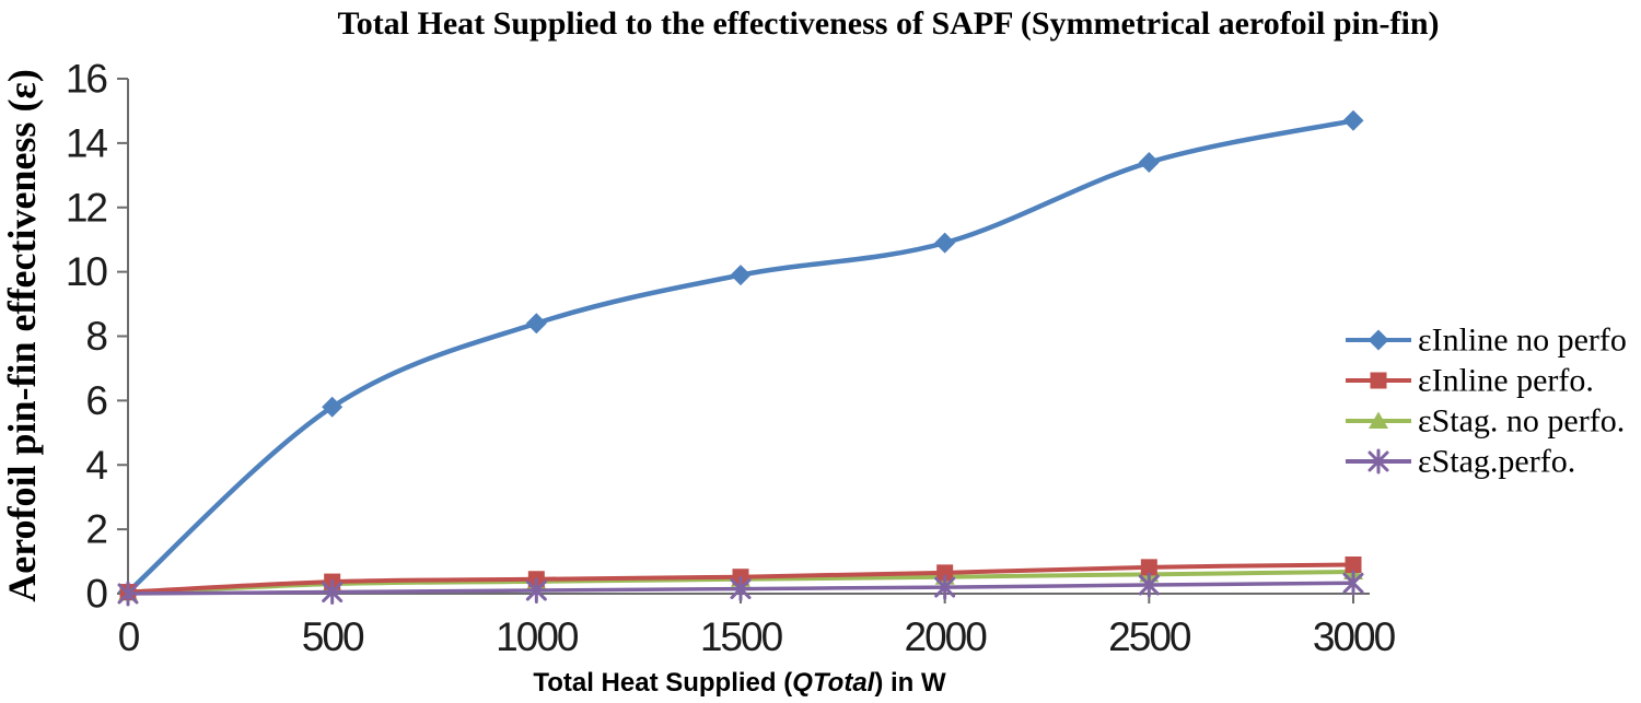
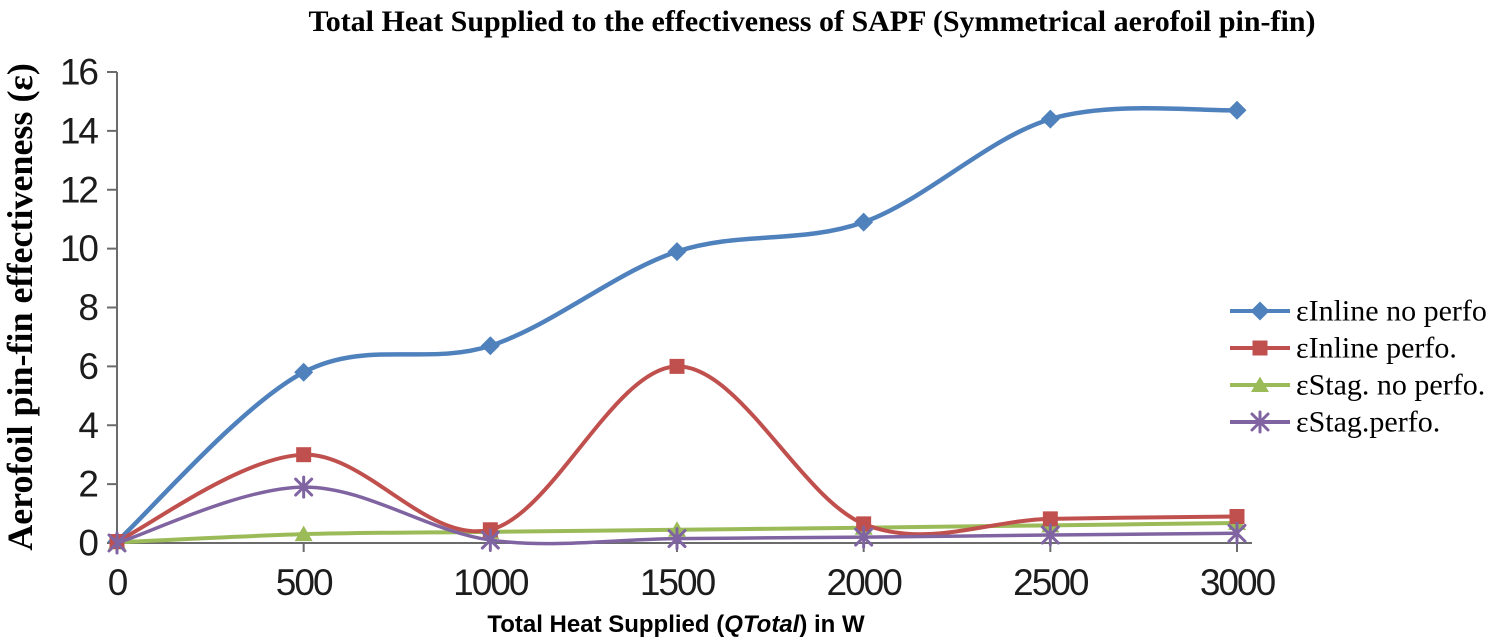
εInline perfo./500: 0.4 -> 3.0
εStag.perfo./500: 0.1 -> 1.9
εInline no perfo/1000: 8.4 -> 6.7
εInline perfo./1500: 0.5 -> 6.0
εInline no perfo/2500: 13.4 -> 14.4
